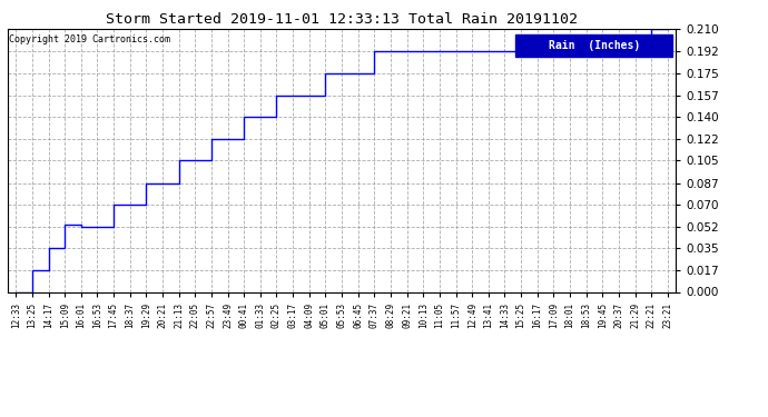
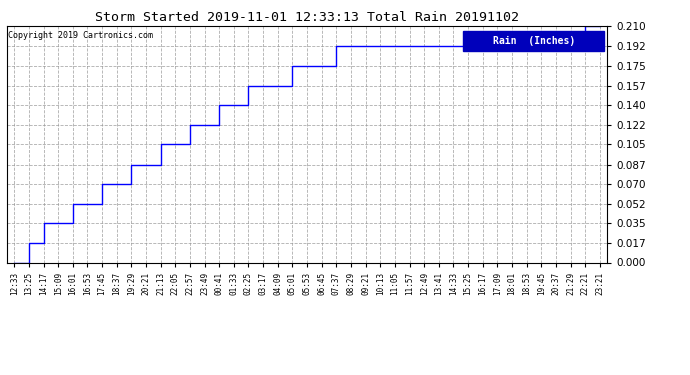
15:09: 0.054 -> 0.035
